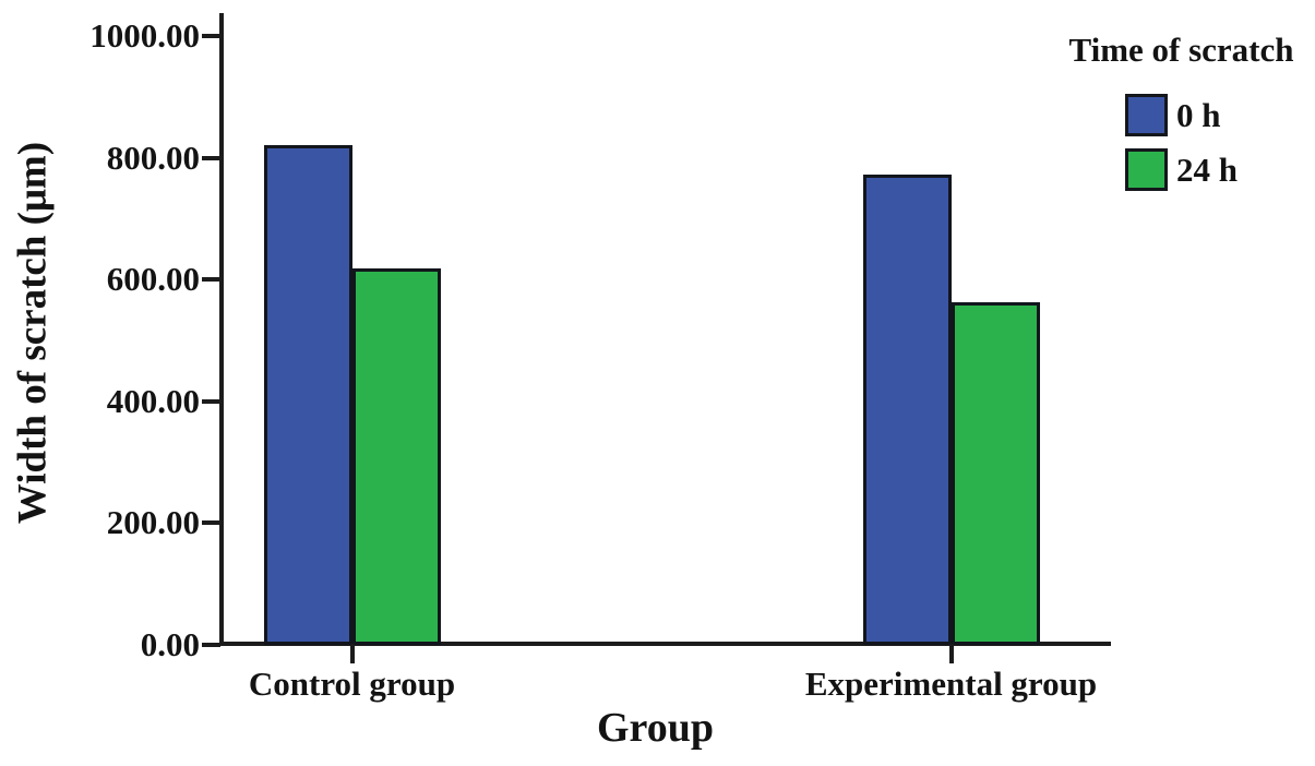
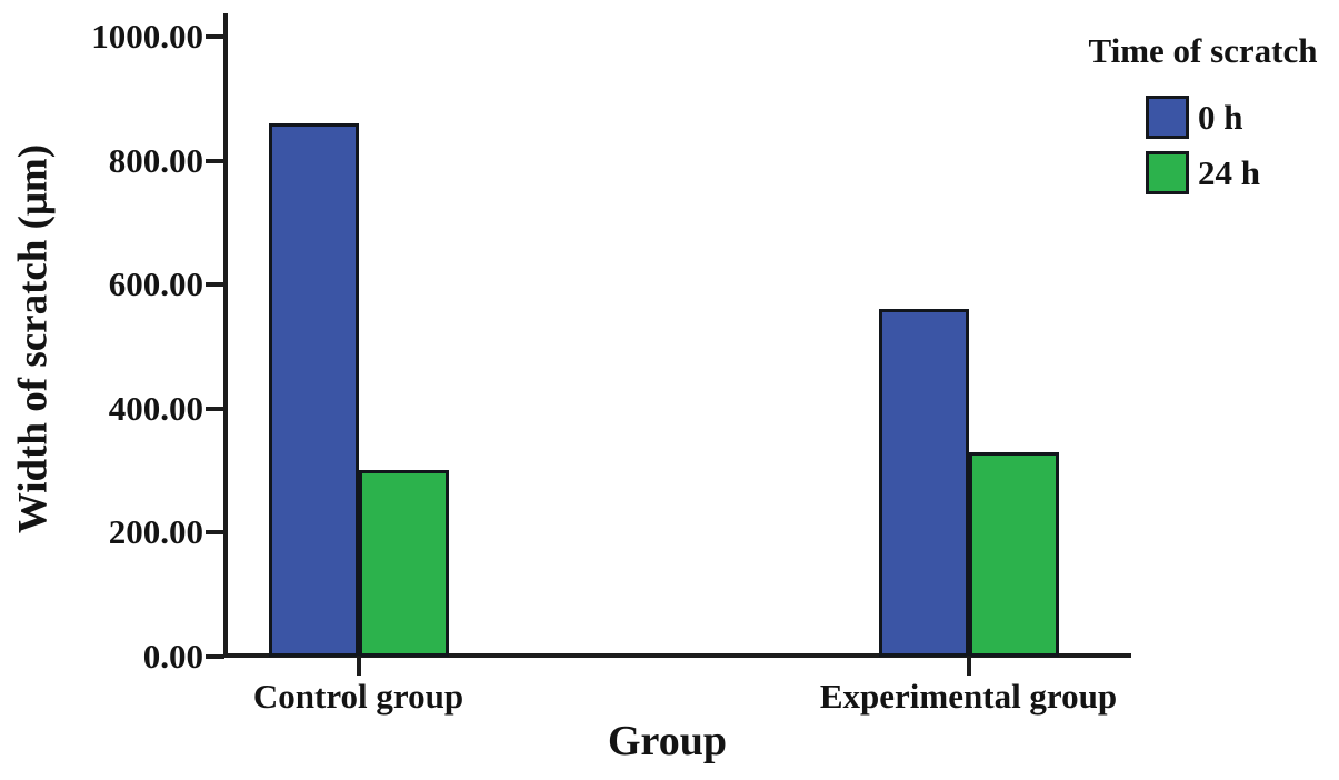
0 h/Control group: 820 -> 860
24 h/Control group: 620 -> 300
0 h/Experimental group: 770 -> 560
24 h/Experimental group: 560 -> 330
